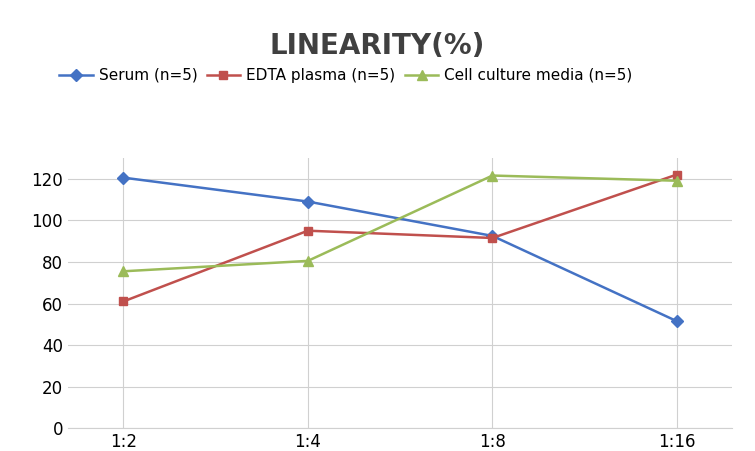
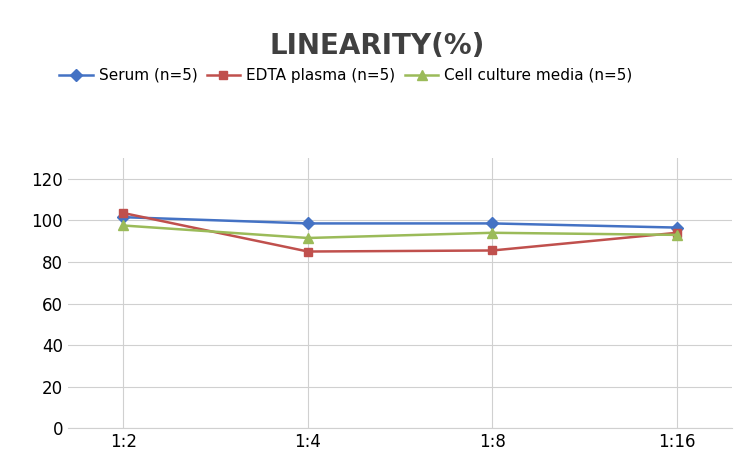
Serum (n=5)/1:2: 120.5 -> 101.5
EDTA plasma (n=5)/1:2: 61.0 -> 103.5
Cell culture media (n=5)/1:2: 75.5 -> 97.5
Serum (n=5)/1:4: 109.0 -> 98.5
EDTA plasma (n=5)/1:4: 95.0 -> 85.0
Cell culture media (n=5)/1:4: 80.5 -> 91.5
Serum (n=5)/1:8: 92.5 -> 98.5
EDTA plasma (n=5)/1:8: 91.5 -> 85.5
Cell culture media (n=5)/1:8: 121.5 -> 94.0
Serum (n=5)/1:16: 51.5 -> 96.5
EDTA plasma (n=5)/1:16: 122.0 -> 94.0
Cell culture media (n=5)/1:16: 119.0 -> 93.0
